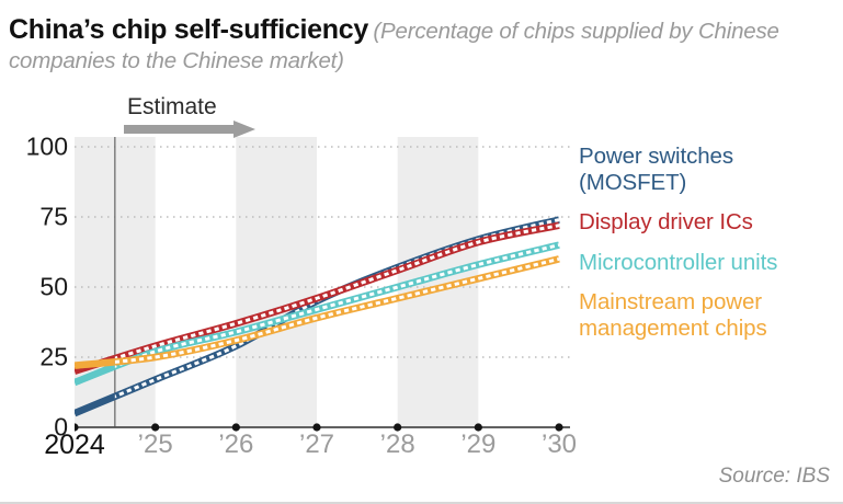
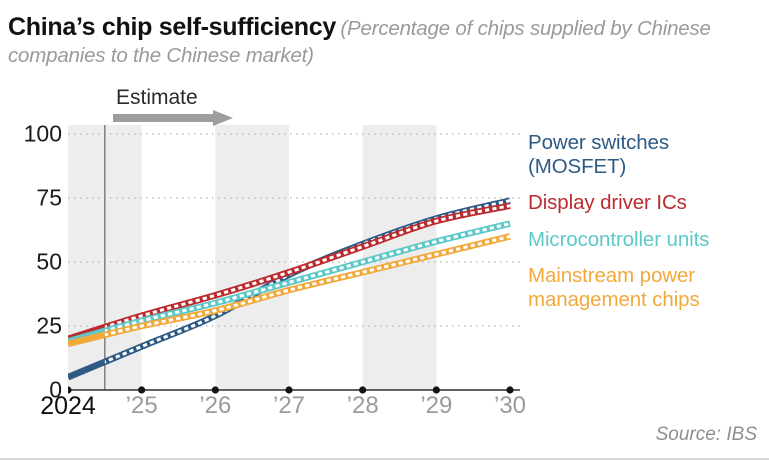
Microcontroller units/2024: 16 -> 19
Mainstream power management chips/2024: 22 -> 18
